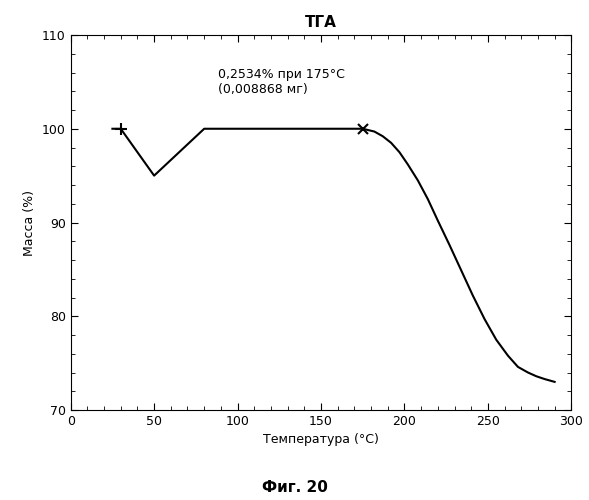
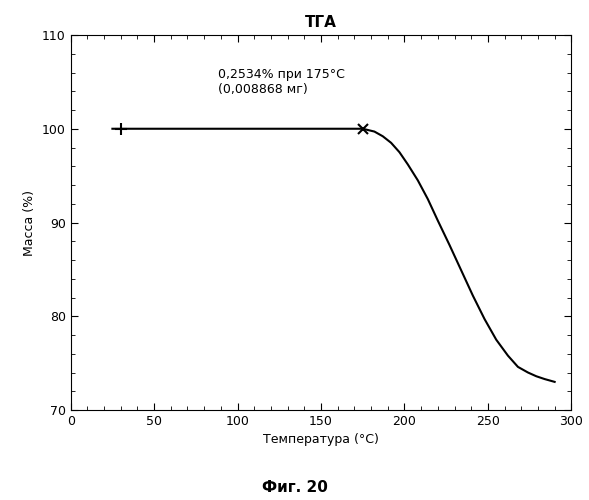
50: 95.0 -> 100.0
